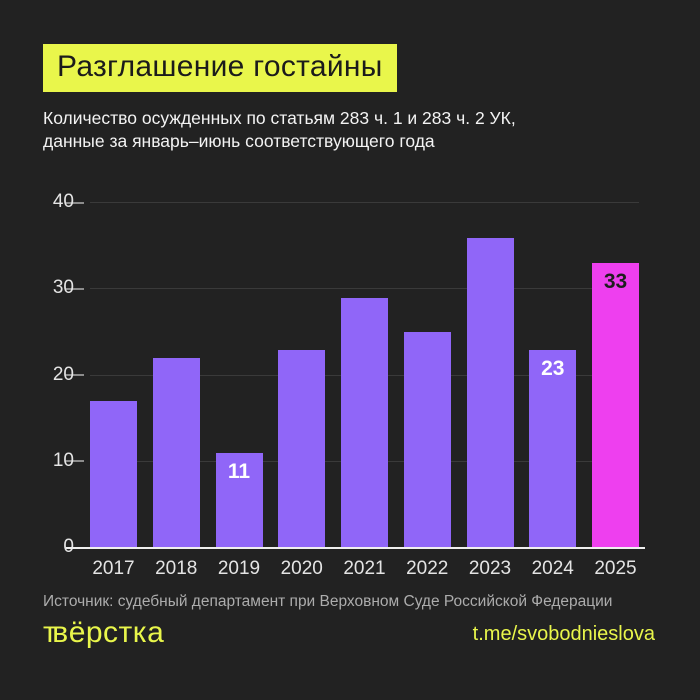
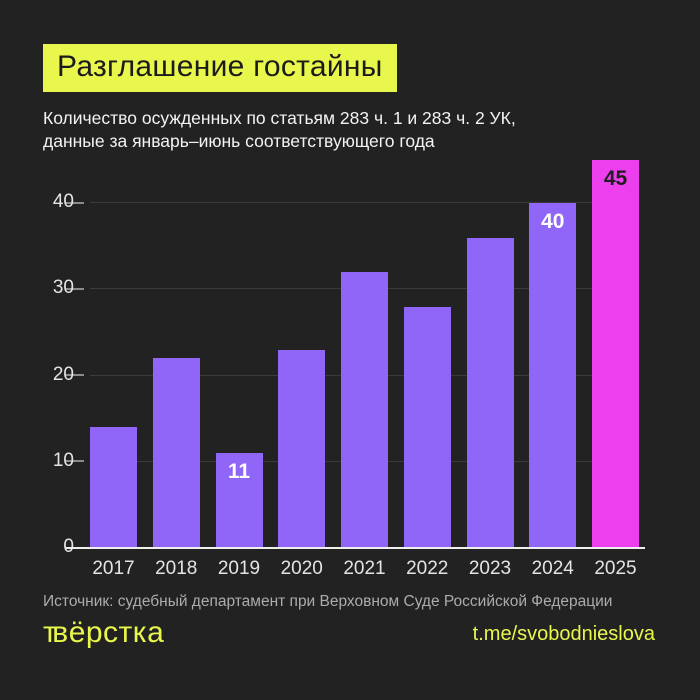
2017: 17 -> 14
2021: 29 -> 32
2022: 25 -> 28
2024: 23 -> 40
2025: 33 -> 45
